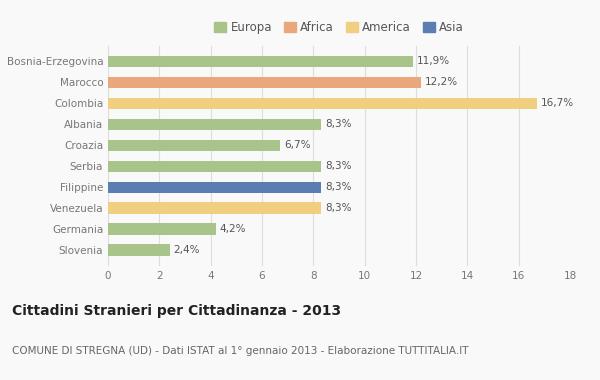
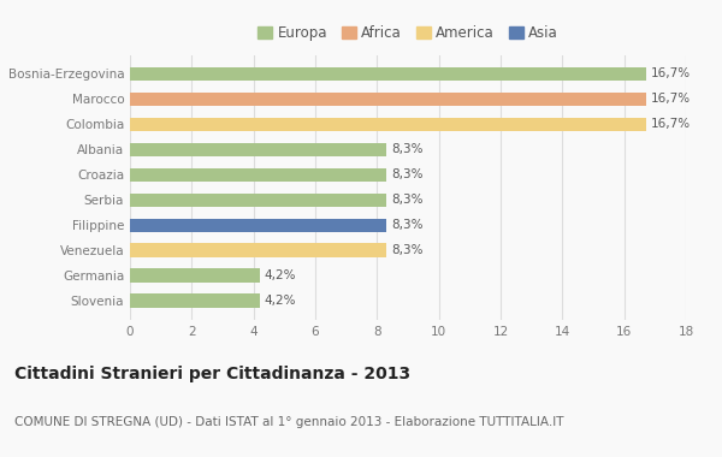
Bosnia-Erzegovina: 11,9% -> 16,7%
Marocco: 12,2% -> 16,7%
Croazia: 6,7% -> 8,3%
Slovenia: 2,4% -> 4,2%
